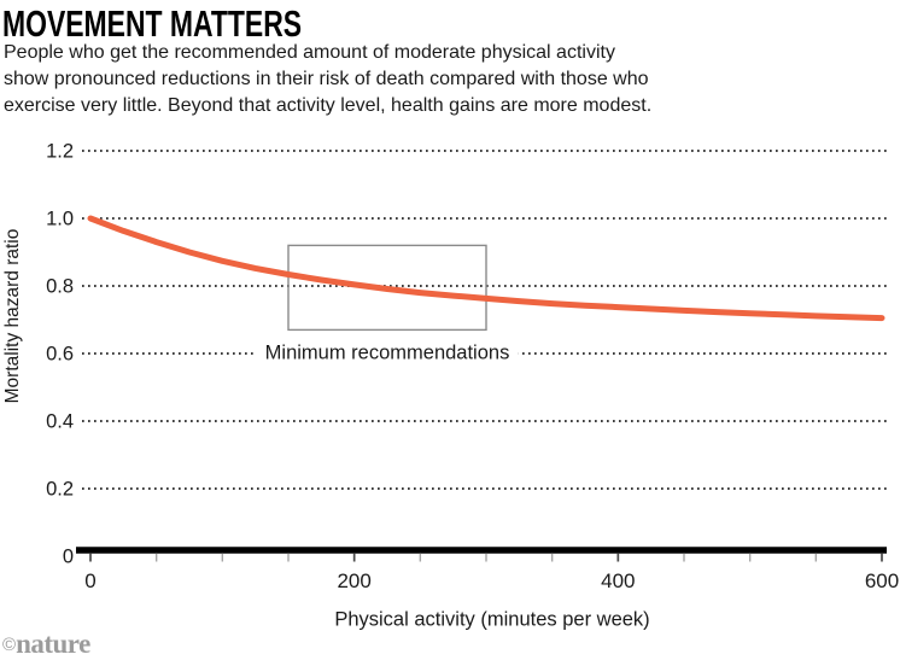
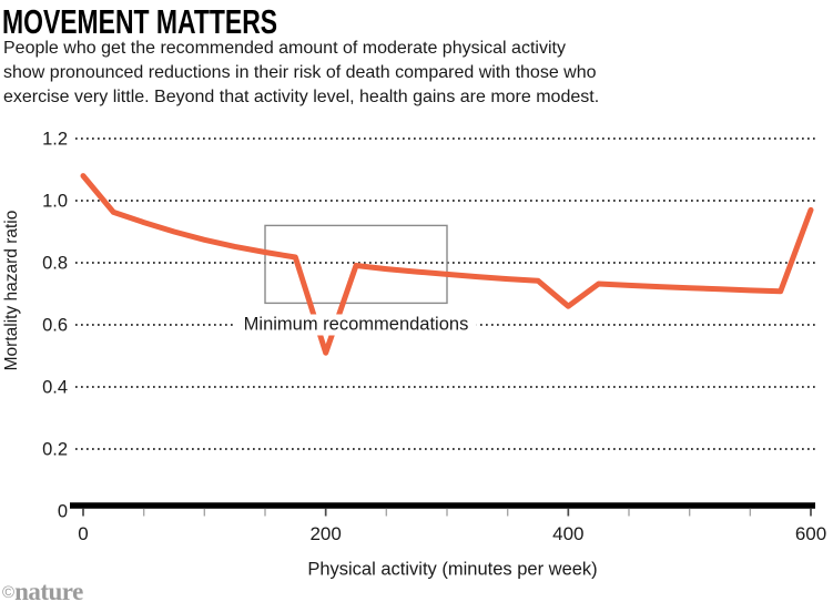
0: 1.00 -> 1.08
200: 0.80 -> 0.51
400: 0.74 -> 0.66
600: 0.70 -> 0.97
